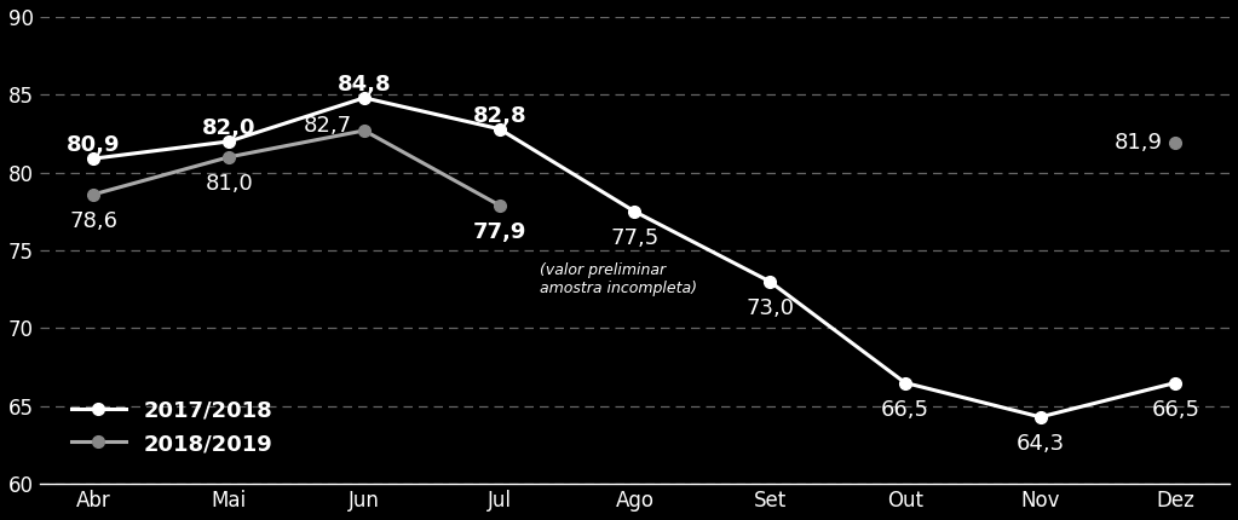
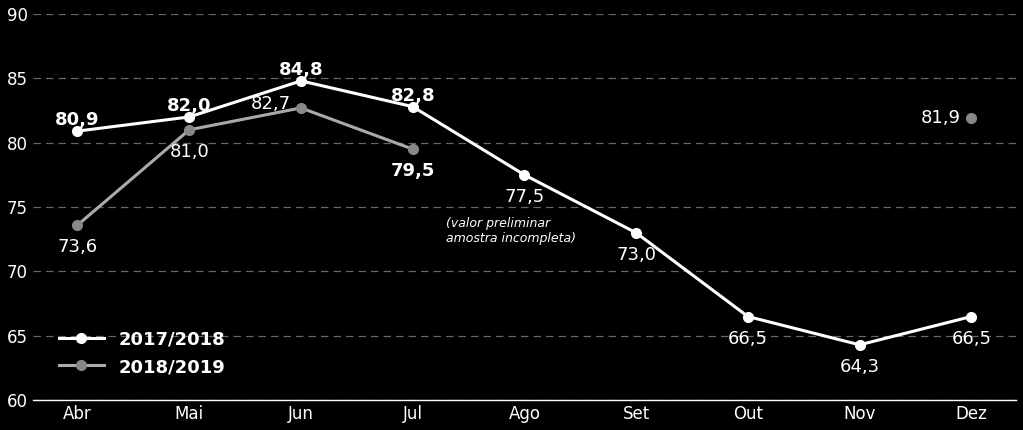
2018/2019/Abr: 78,6 -> 73,6
2018/2019/Jul: 77,9 -> 79,5
